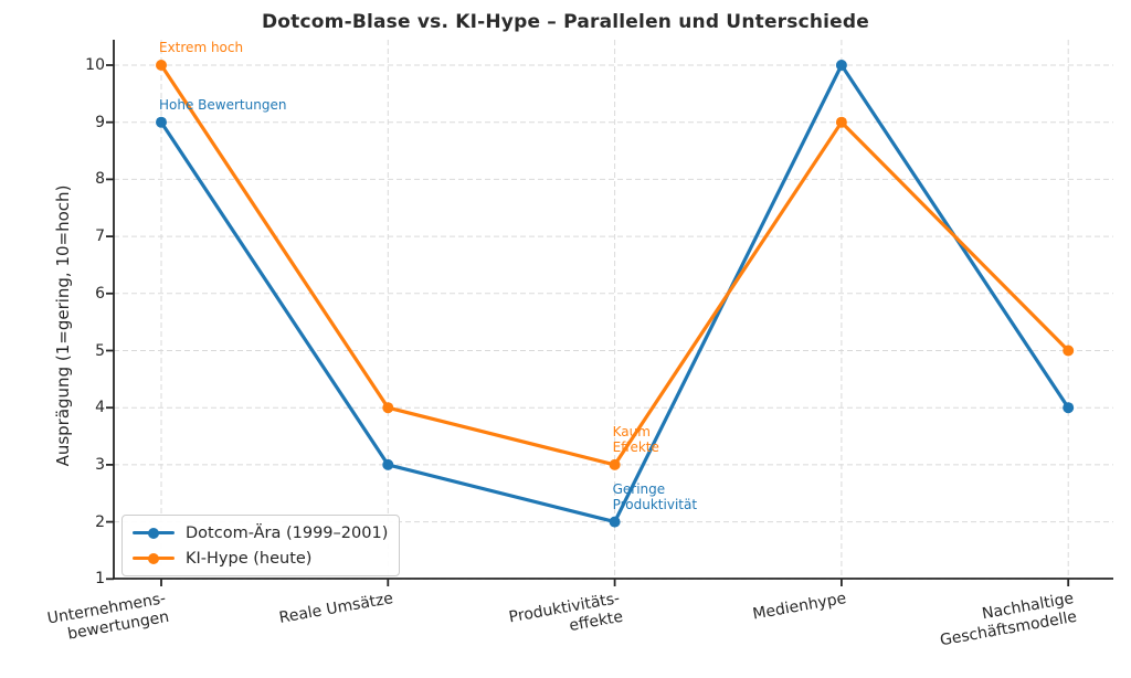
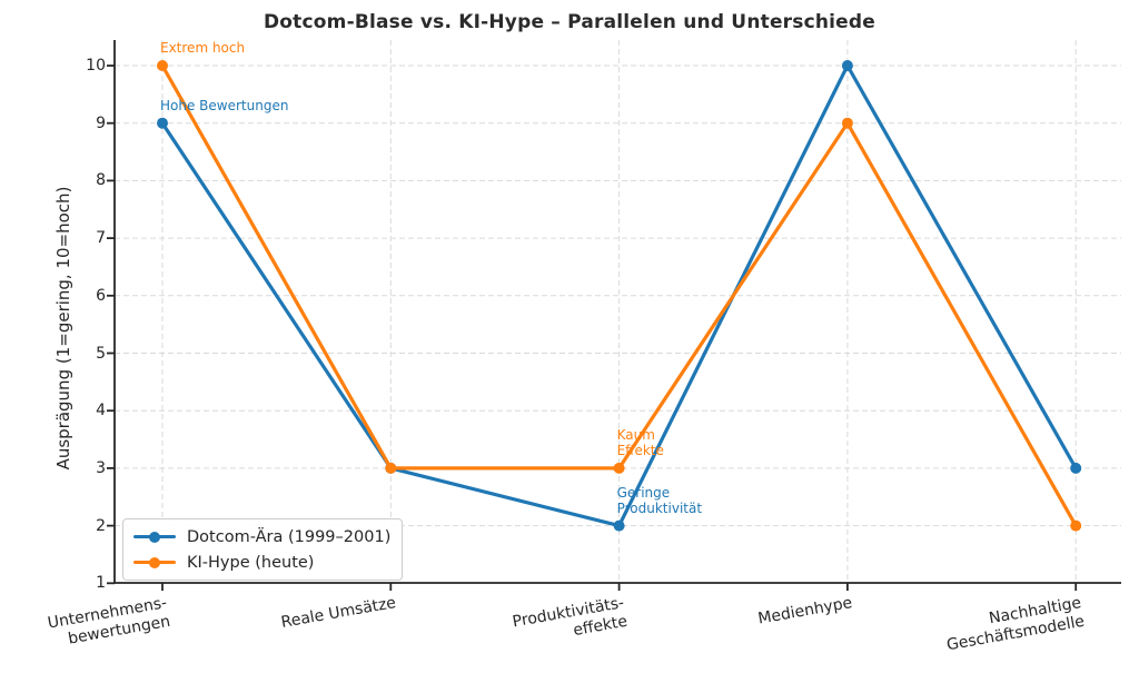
KI-Hype (heute)/Reale Umsätze: 4 -> 3
Dotcom-Ära (1999–2001)/Nachhaltige Geschäftsmodelle: 4 -> 3
KI-Hype (heute)/Nachhaltige Geschäftsmodelle: 5 -> 2
